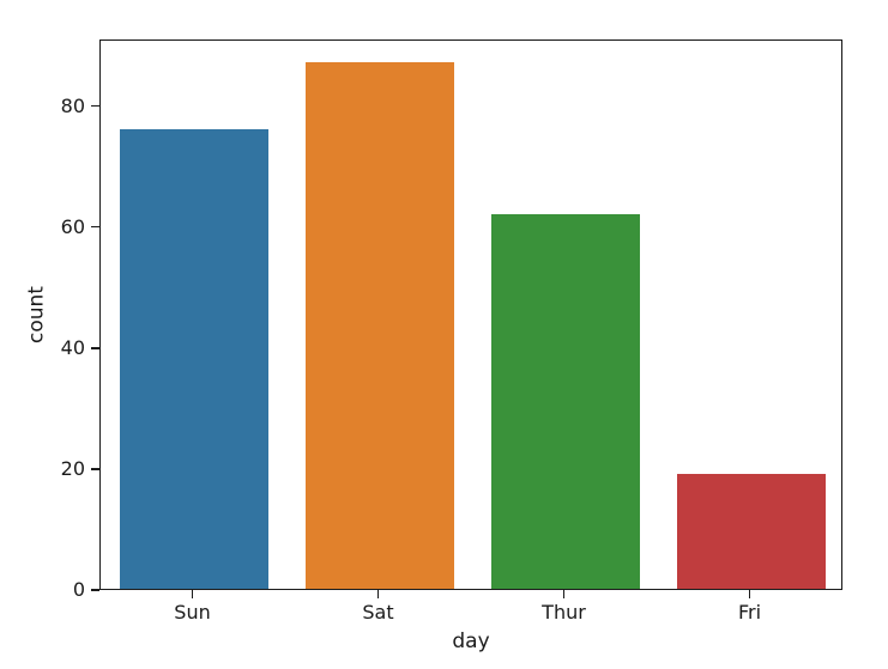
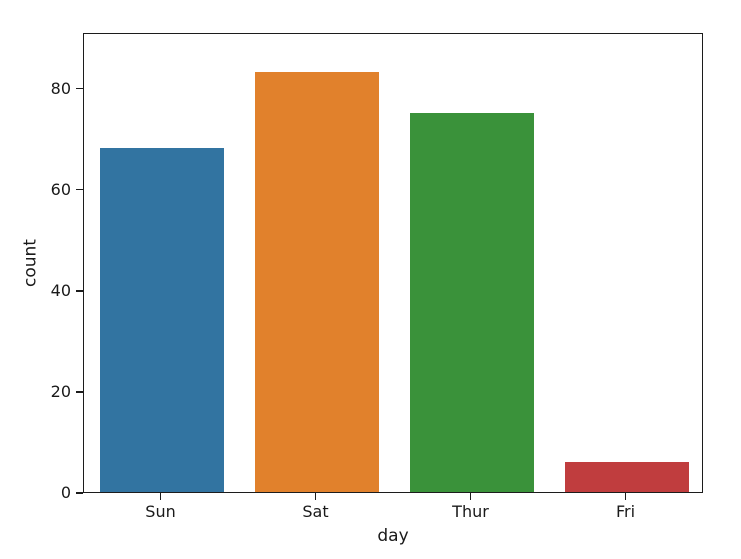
Sun: 76 -> 68
Sat: 87 -> 83
Thur: 62 -> 75
Fri: 19 -> 6
